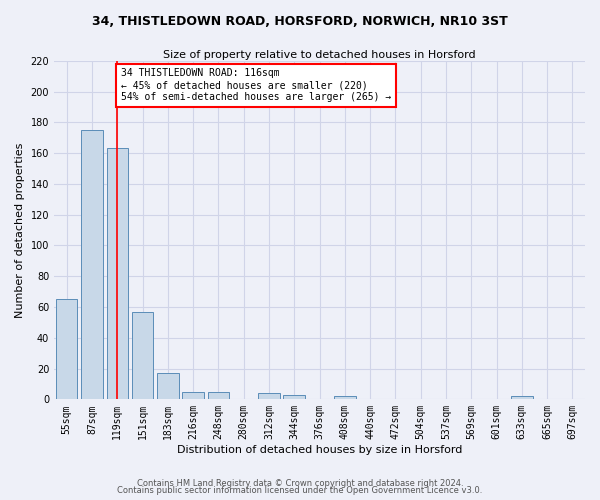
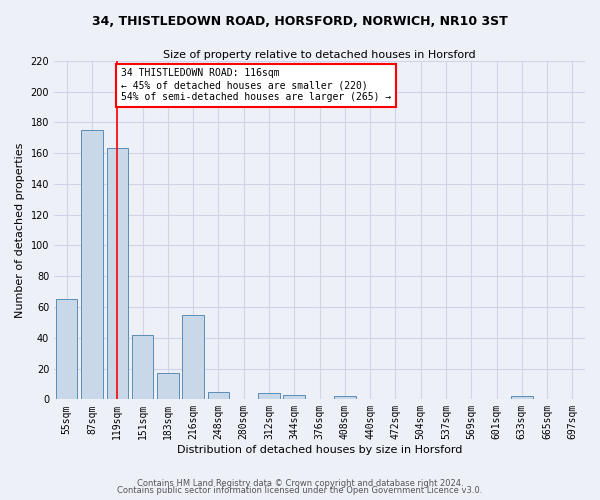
151sqm: 57 -> 42
216sqm: 5 -> 55
